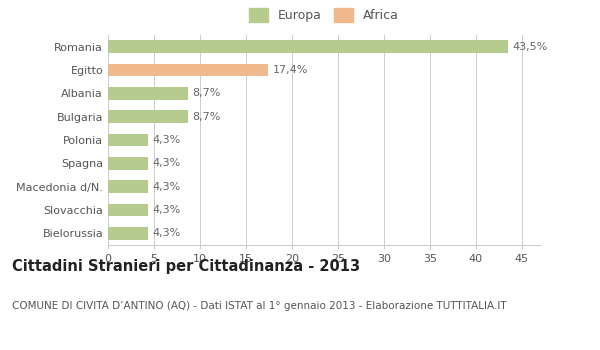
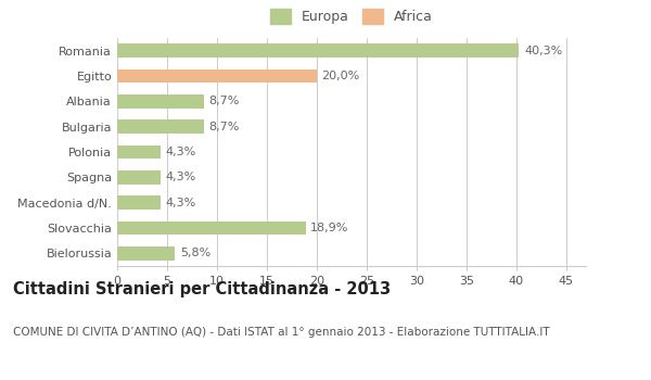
Romania: 43,5% -> 40,3%
Egitto: 17,4% -> 20,0%
Slovacchia: 4,3% -> 18,9%
Bielorussia: 4,3% -> 5,8%
